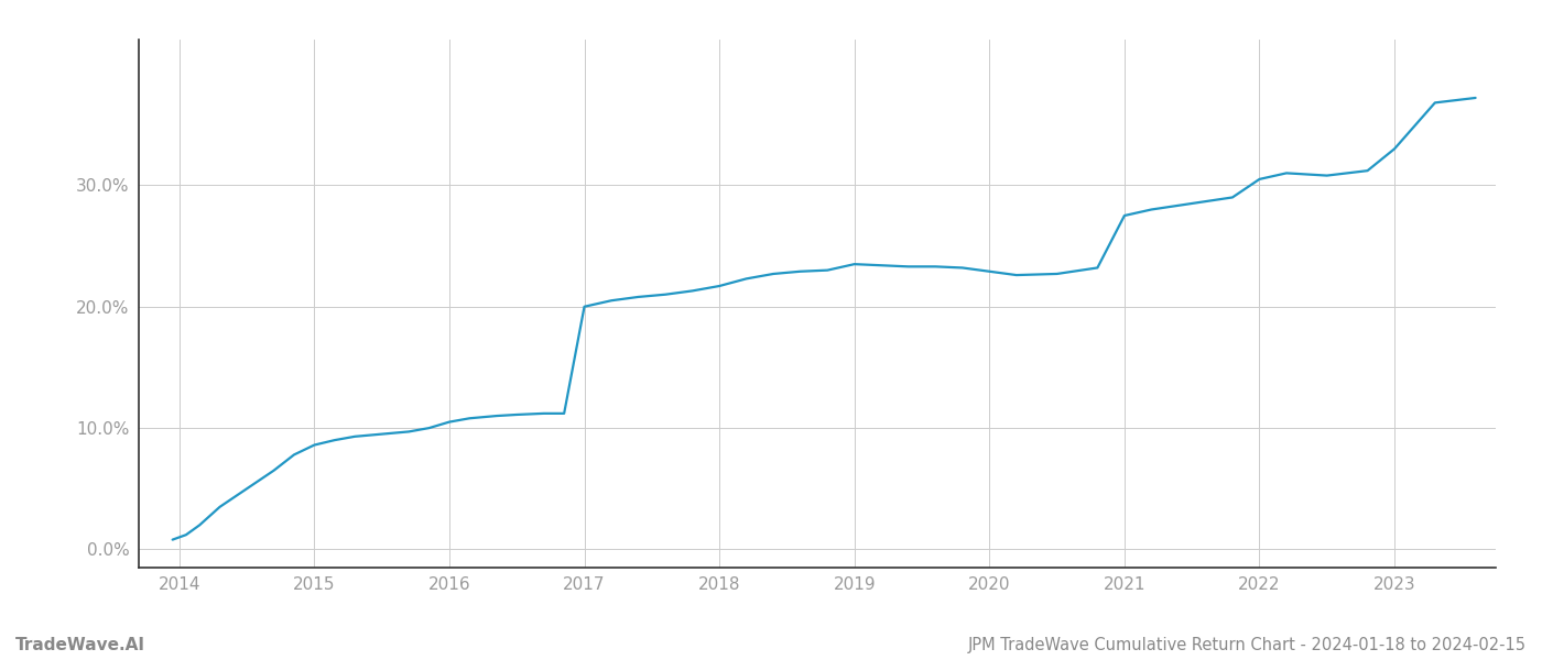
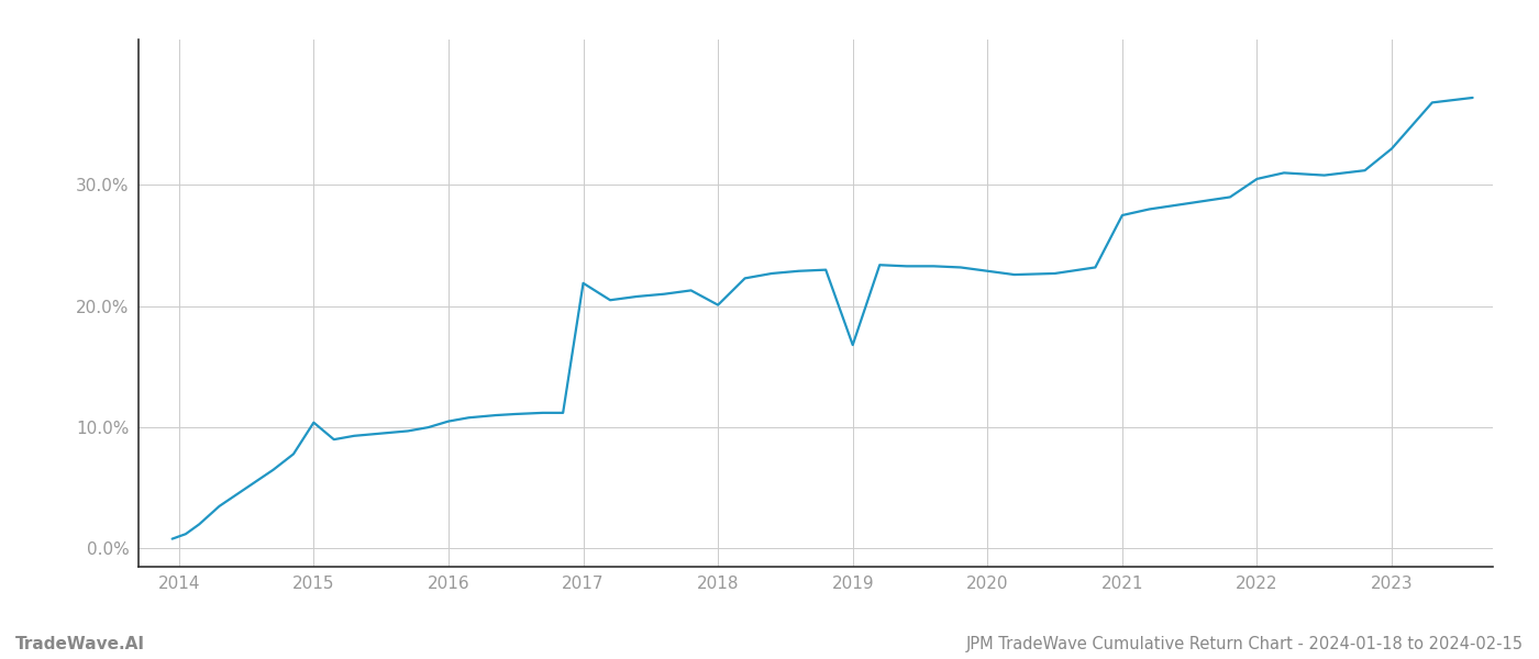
2015: 8.6% -> 10.4%
2017: 20.0% -> 21.9%
2018: 21.7% -> 20.1%
2019: 23.5% -> 16.8%
